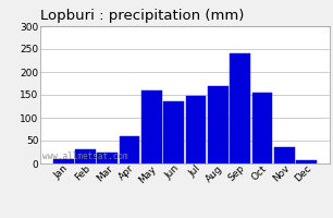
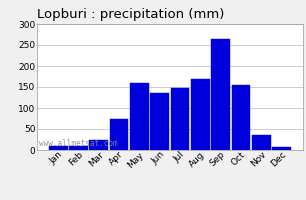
Feb: 30 -> 10
Apr: 60 -> 75
Sep: 240 -> 265
